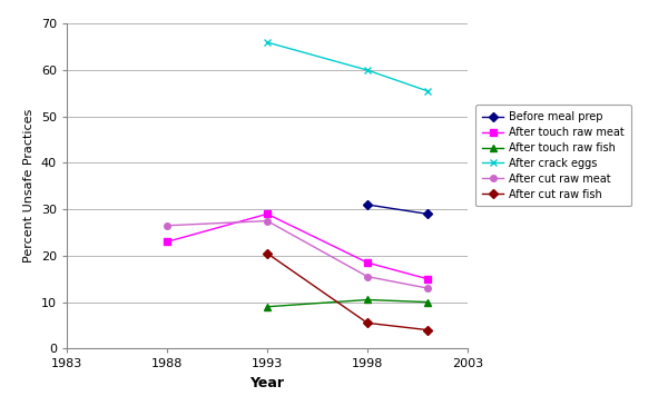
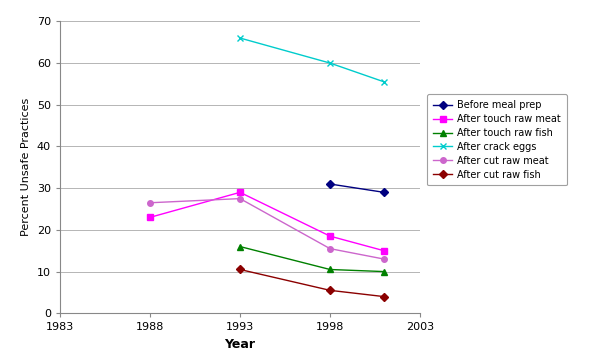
After touch raw fish/1993: 9.0 -> 16.0
After cut raw fish/1993: 20.5 -> 10.5
